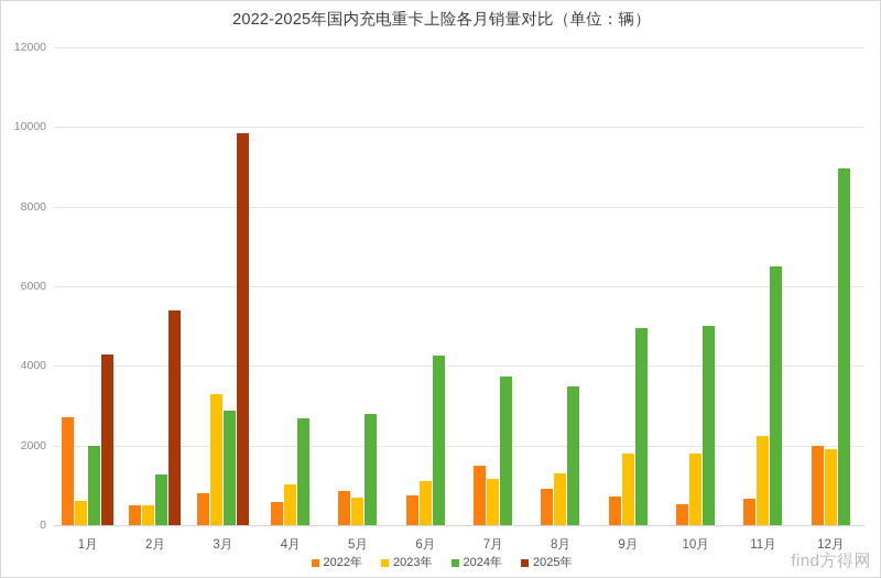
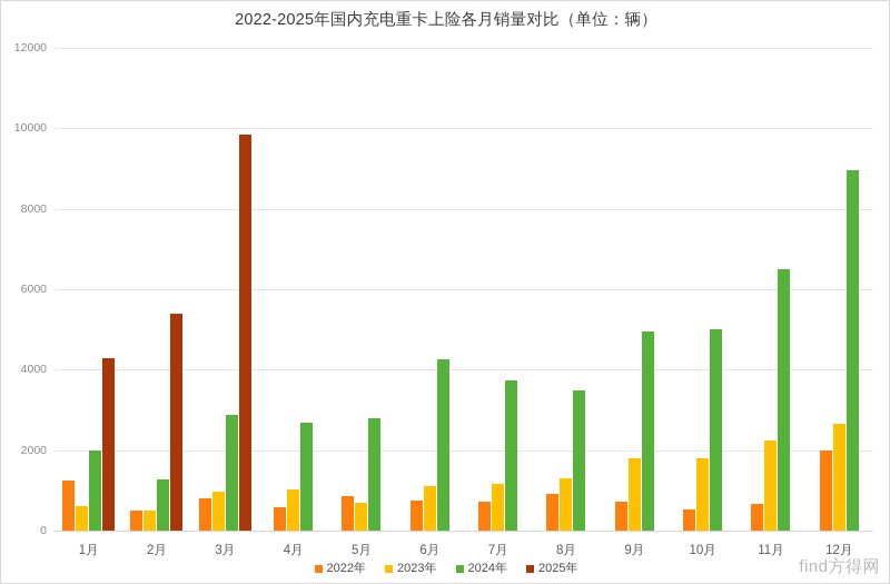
2022年/1月: 2700 -> 1200
2023年/3月: 3300 -> 1000
2022年/7月: 1500 -> 700
2023年/12月: 1900 -> 2700
